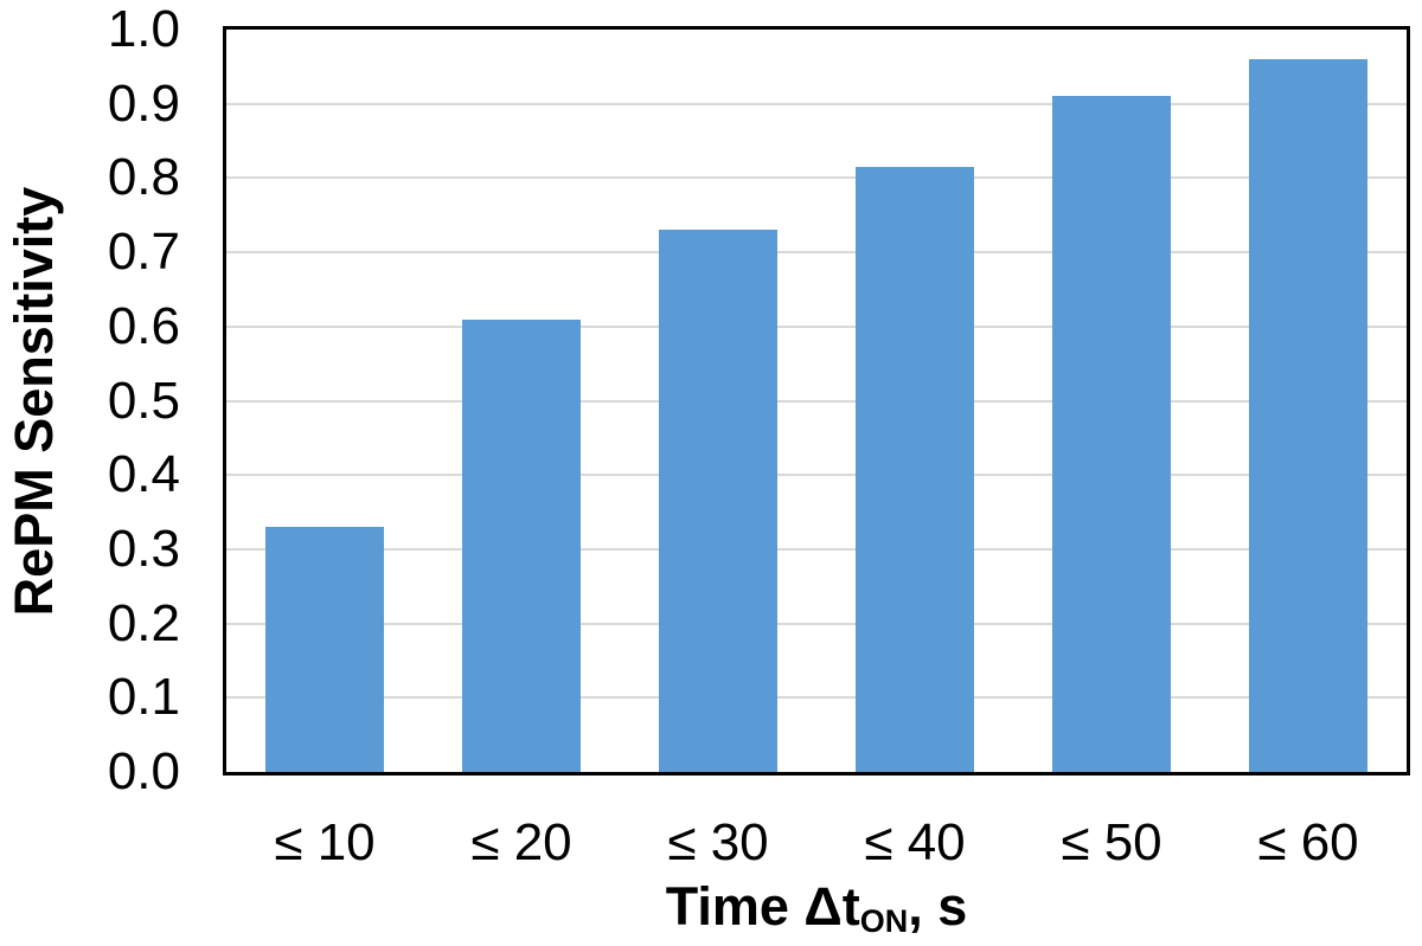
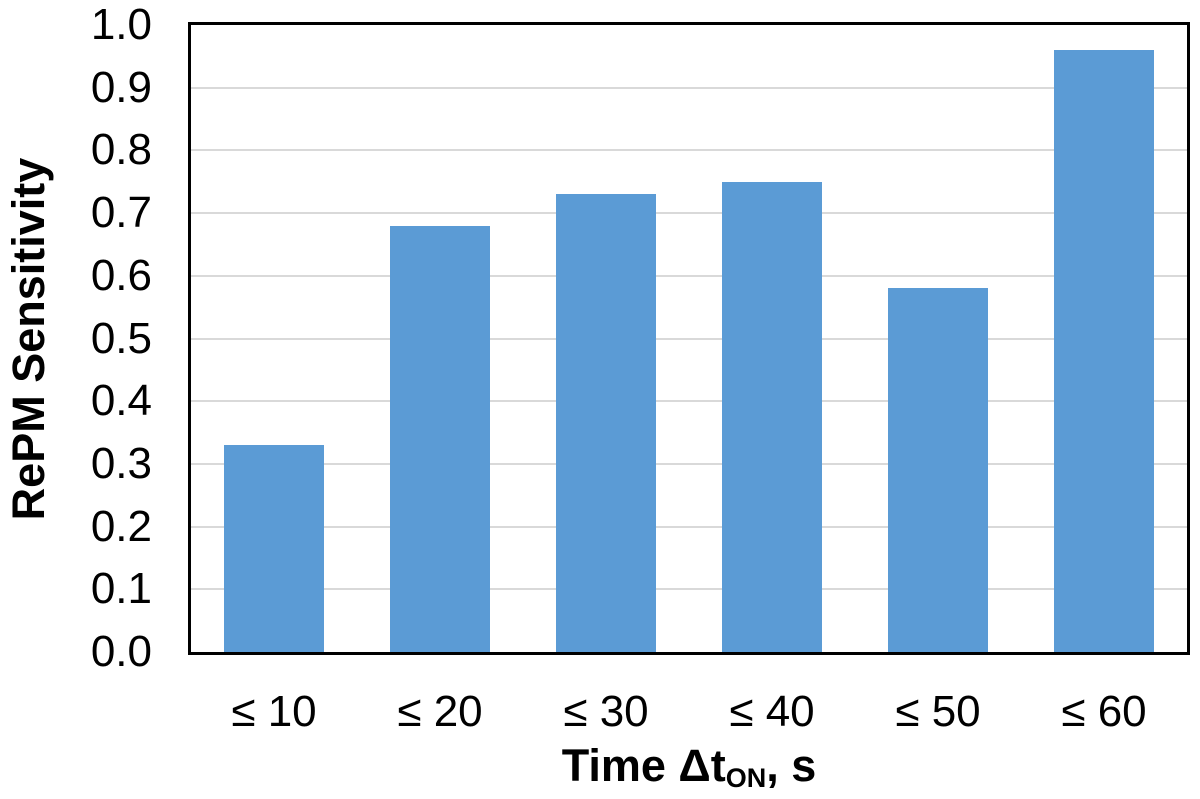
≤ 20: 0.61 -> 0.68
≤ 40: 0.81 -> 0.75
≤ 50: 0.91 -> 0.58
